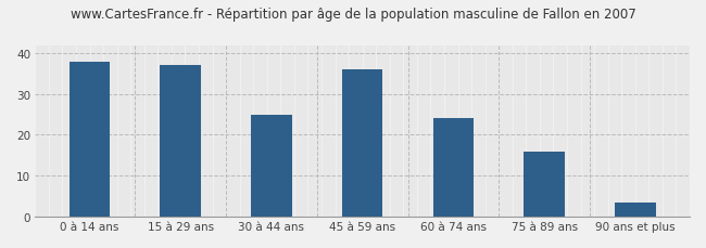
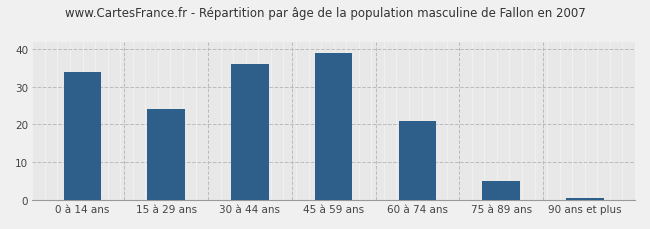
0 à 14 ans: 38.0 -> 34.0
15 à 29 ans: 37.0 -> 24.0
30 à 44 ans: 25.0 -> 36.0
45 à 59 ans: 36.0 -> 39.0
60 à 74 ans: 24.0 -> 21.0
75 à 89 ans: 16.0 -> 5.0
90 ans et plus: 3.5 -> 0.5
